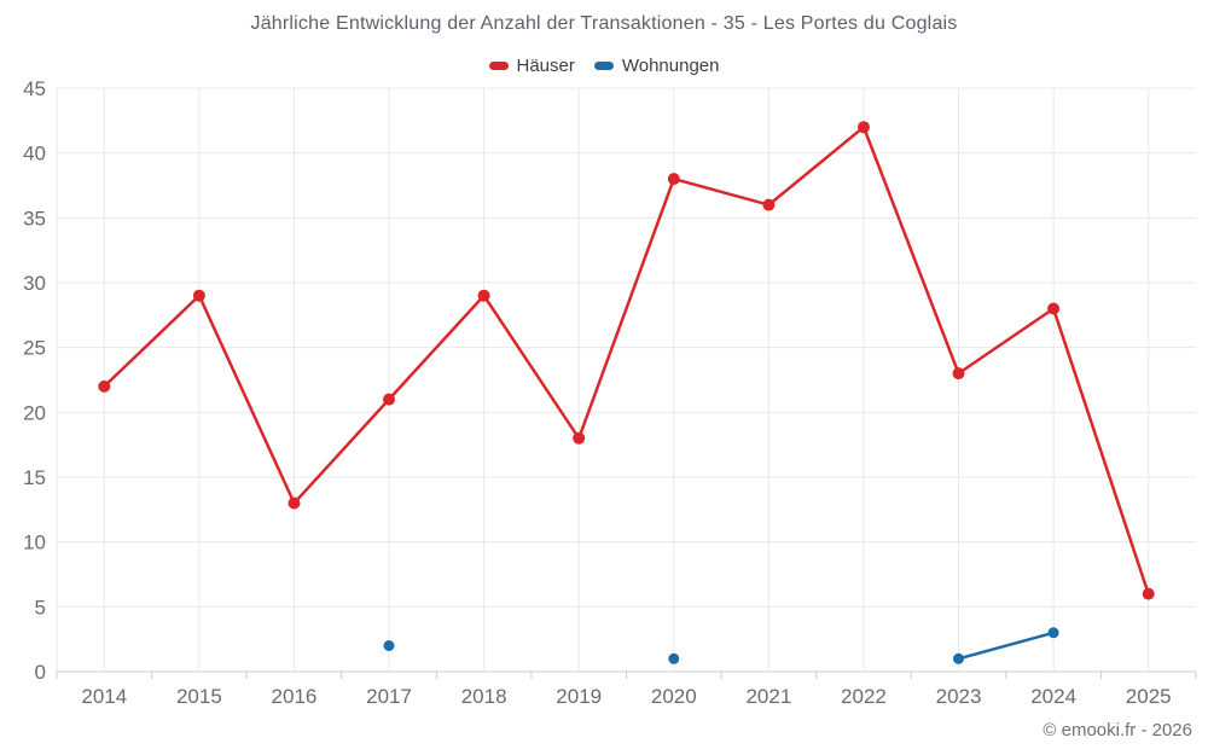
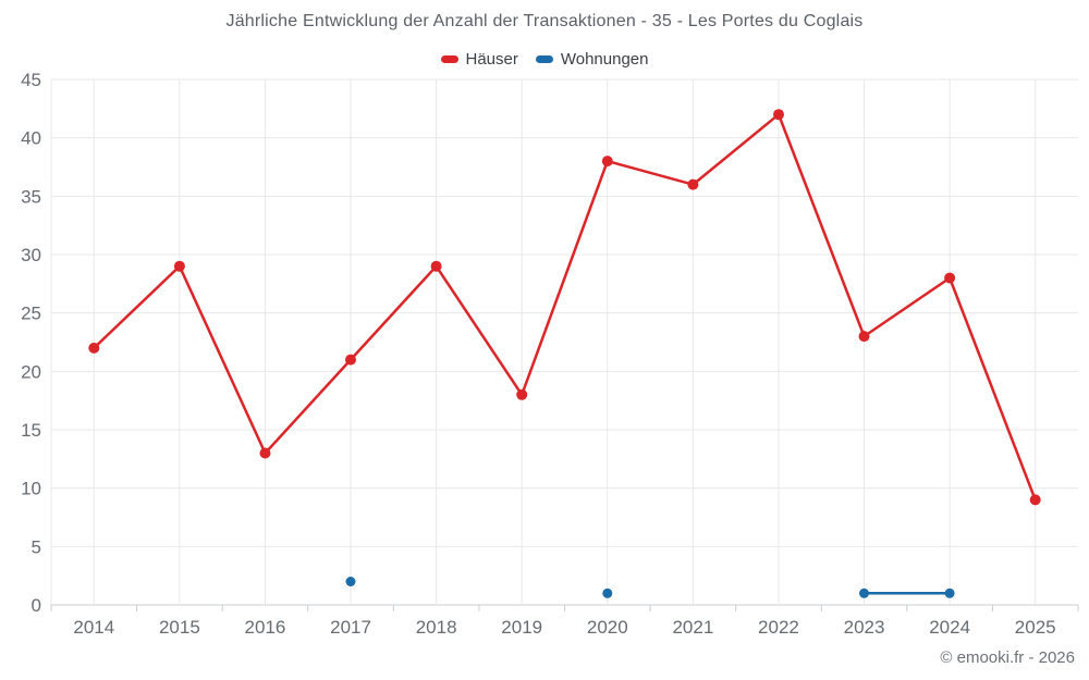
Wohnungen/2024: 3 -> 1
Häuser/2025: 6 -> 9
